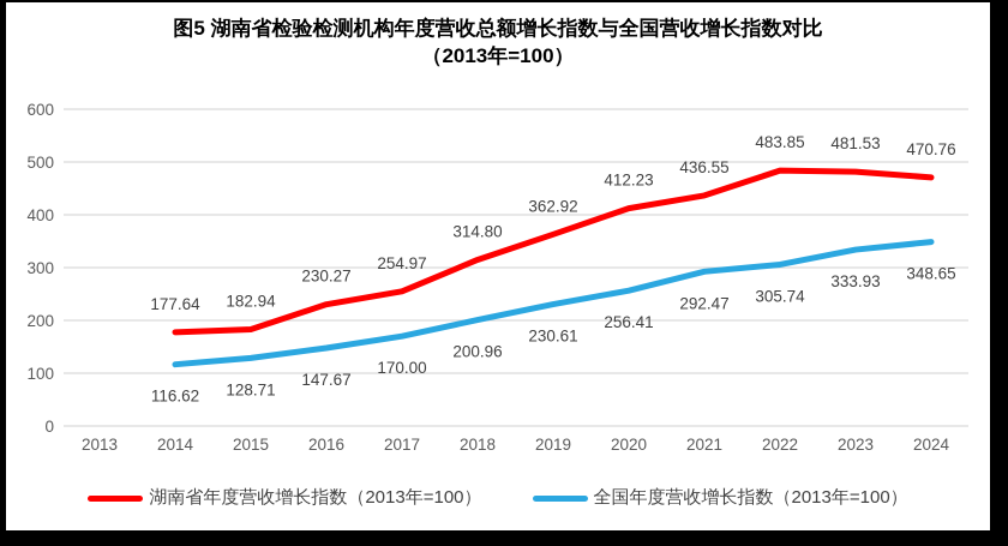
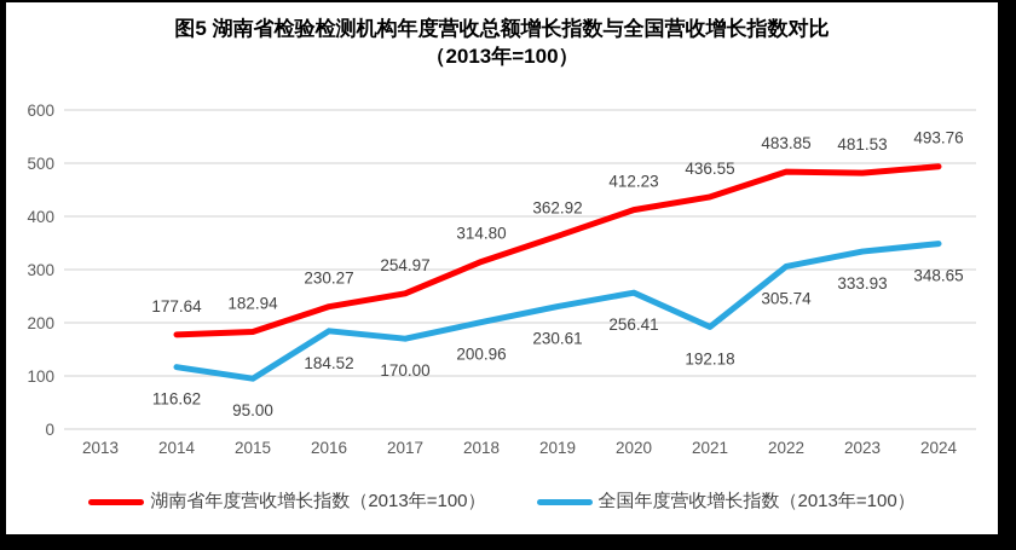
全国年度营收增长指数（2013年=100）/2015: 128.71 -> 95.00
全国年度营收增长指数（2013年=100）/2016: 147.67 -> 184.52
全国年度营收增长指数（2013年=100）/2021: 292.47 -> 192.18
湖南省年度营收增长指数（2013年=100）/2024: 470.76 -> 493.76
